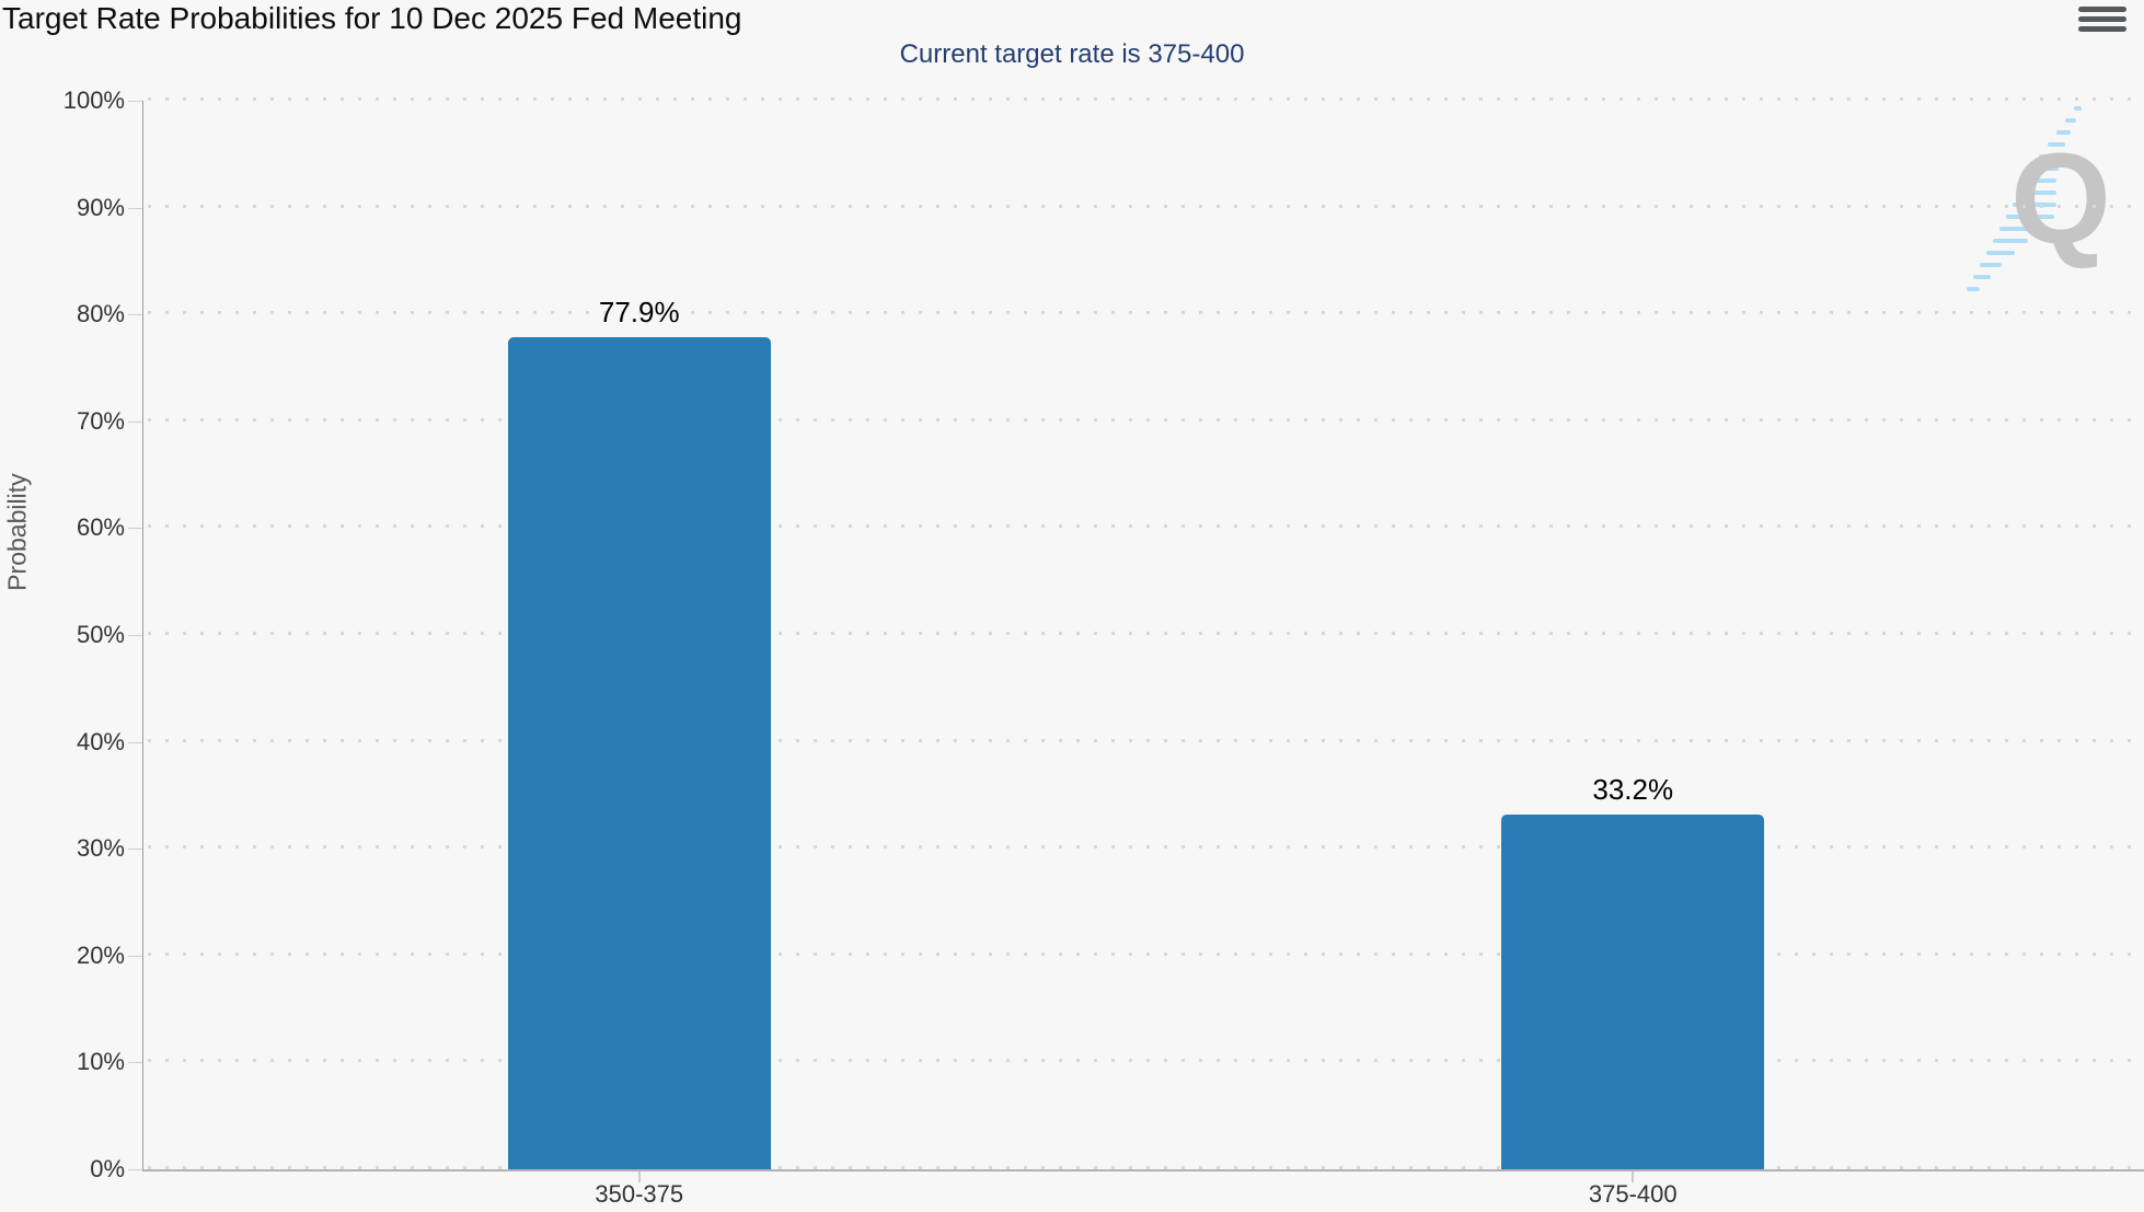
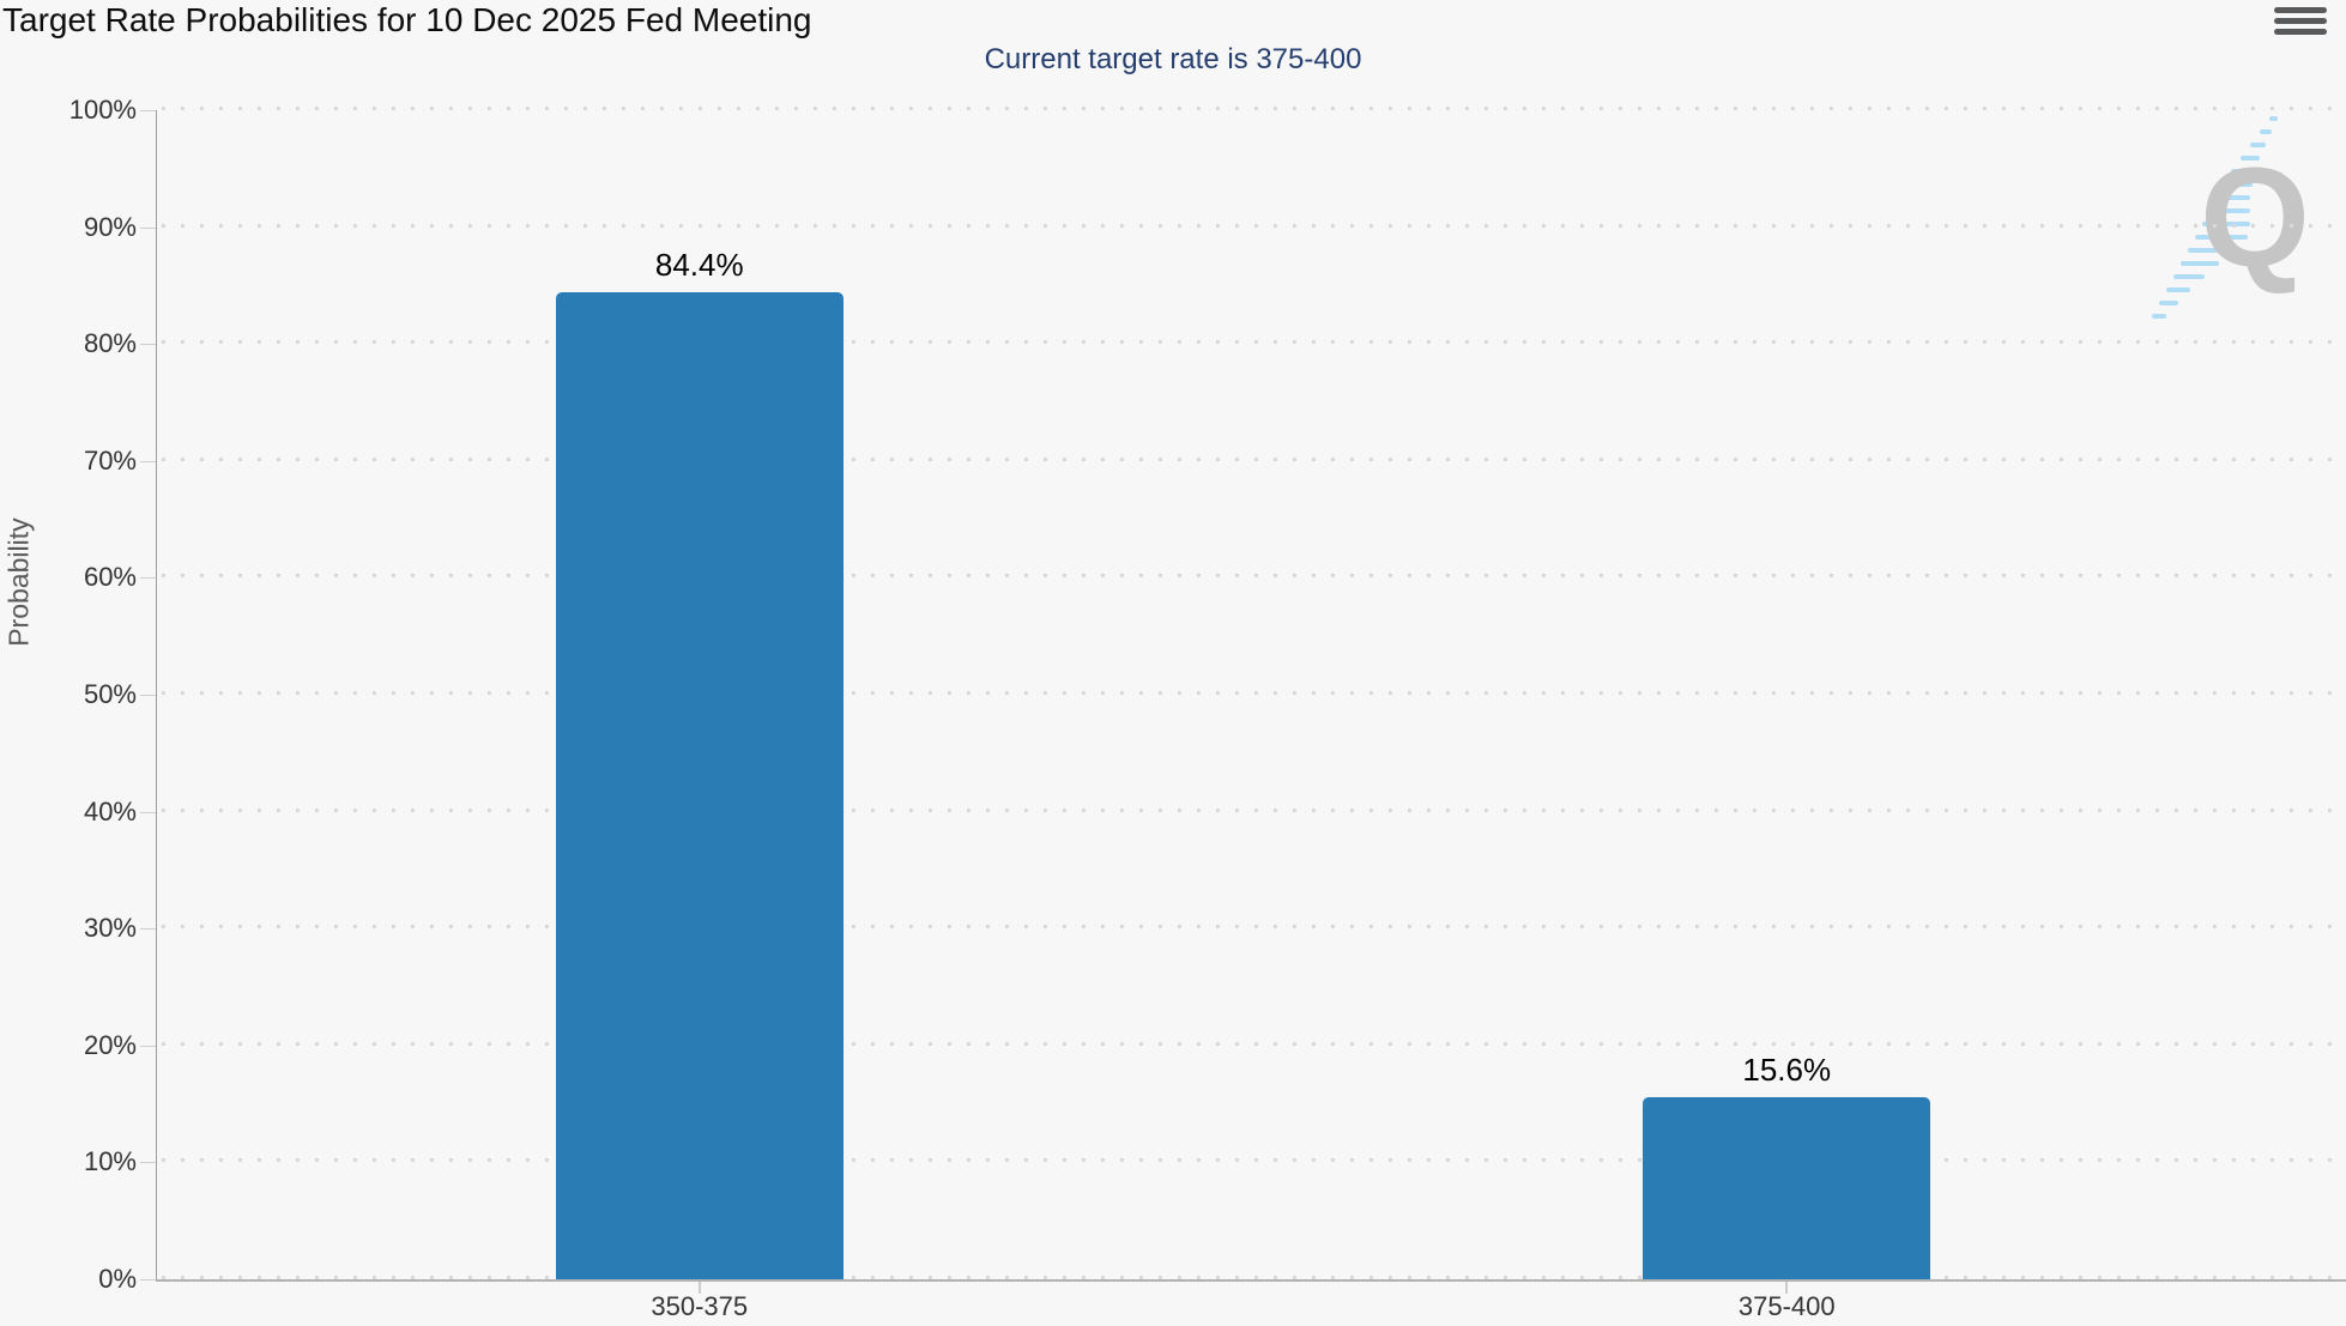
350-375: 77.9% -> 84.4%
375-400: 33.2% -> 15.6%
